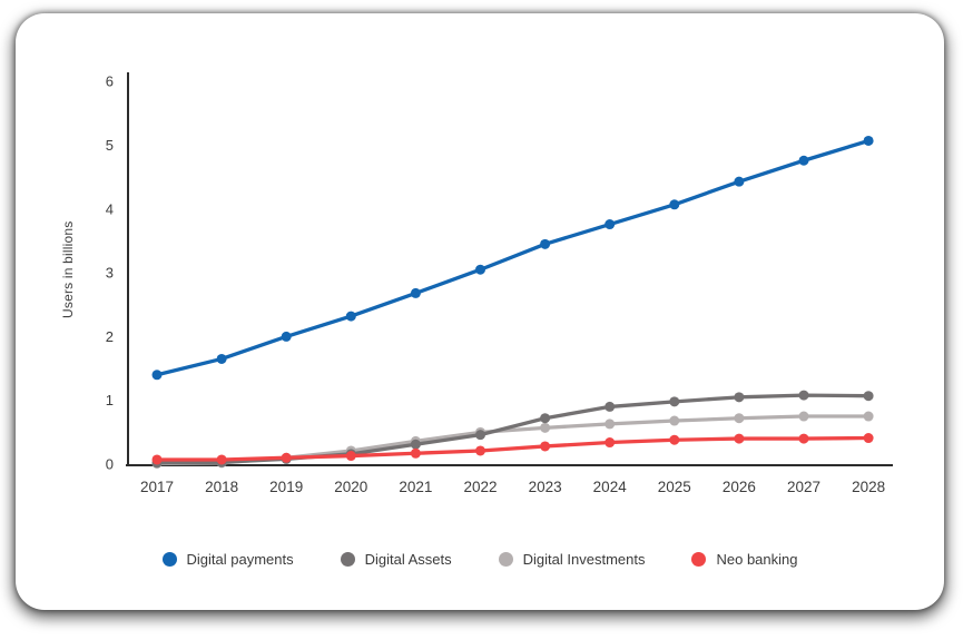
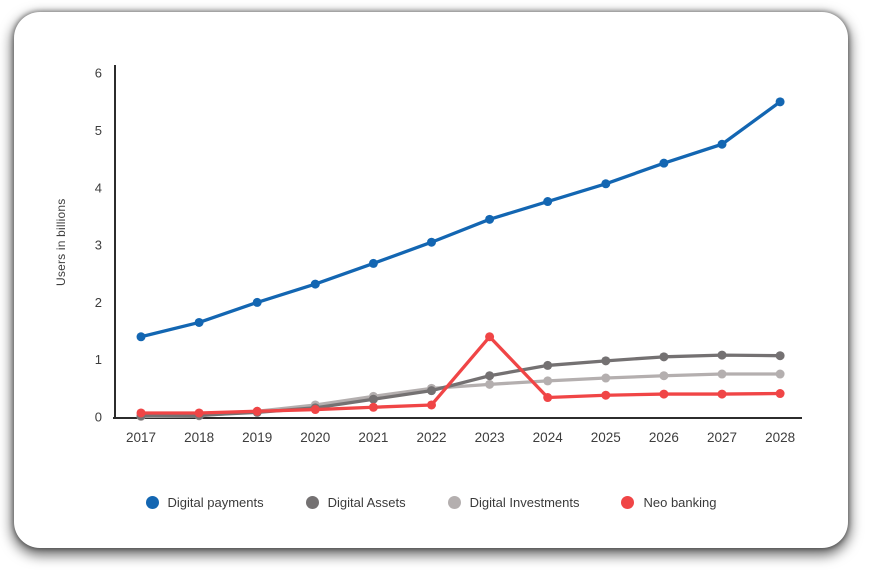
Neo banking/2023: 0.3 -> 1.4
Digital payments/2028: 5.1 -> 5.5
